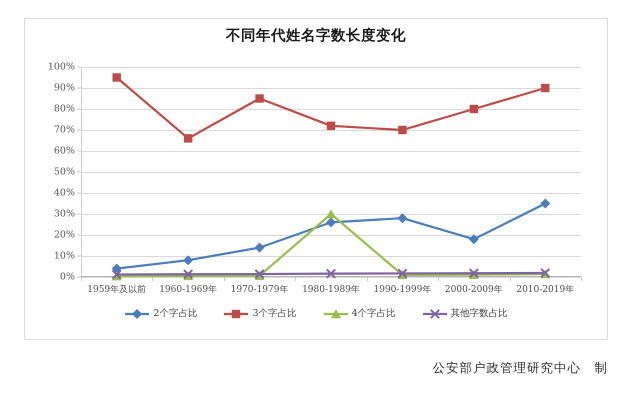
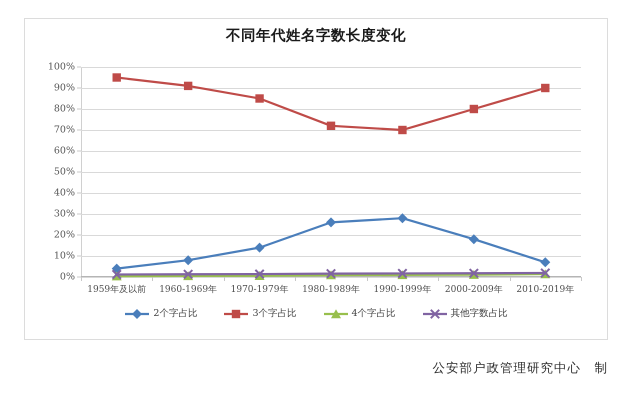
3个字占比/1960-1969年: 66% -> 91%
4个字占比/1980-1989年: 30% -> 1%
2个字占比/2010-2019年: 35% -> 7%
